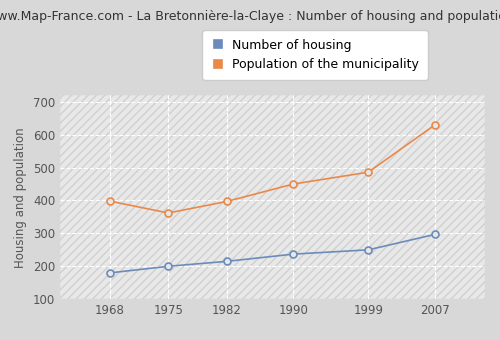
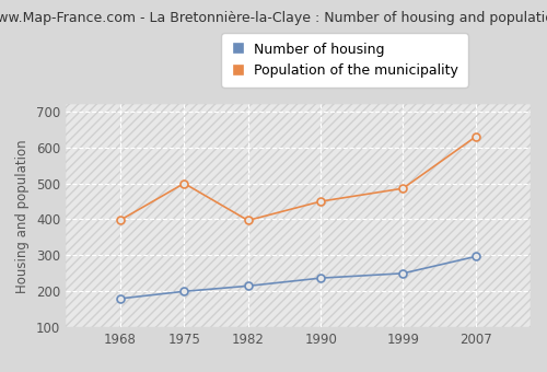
Population of the municipality/1975: 362 -> 500
